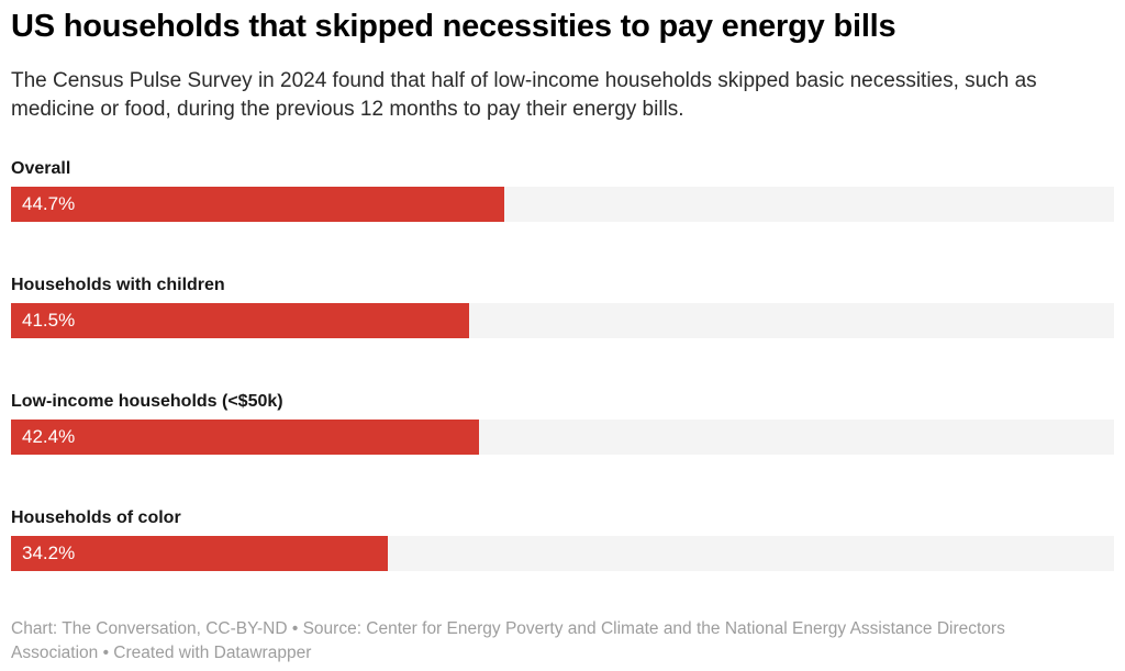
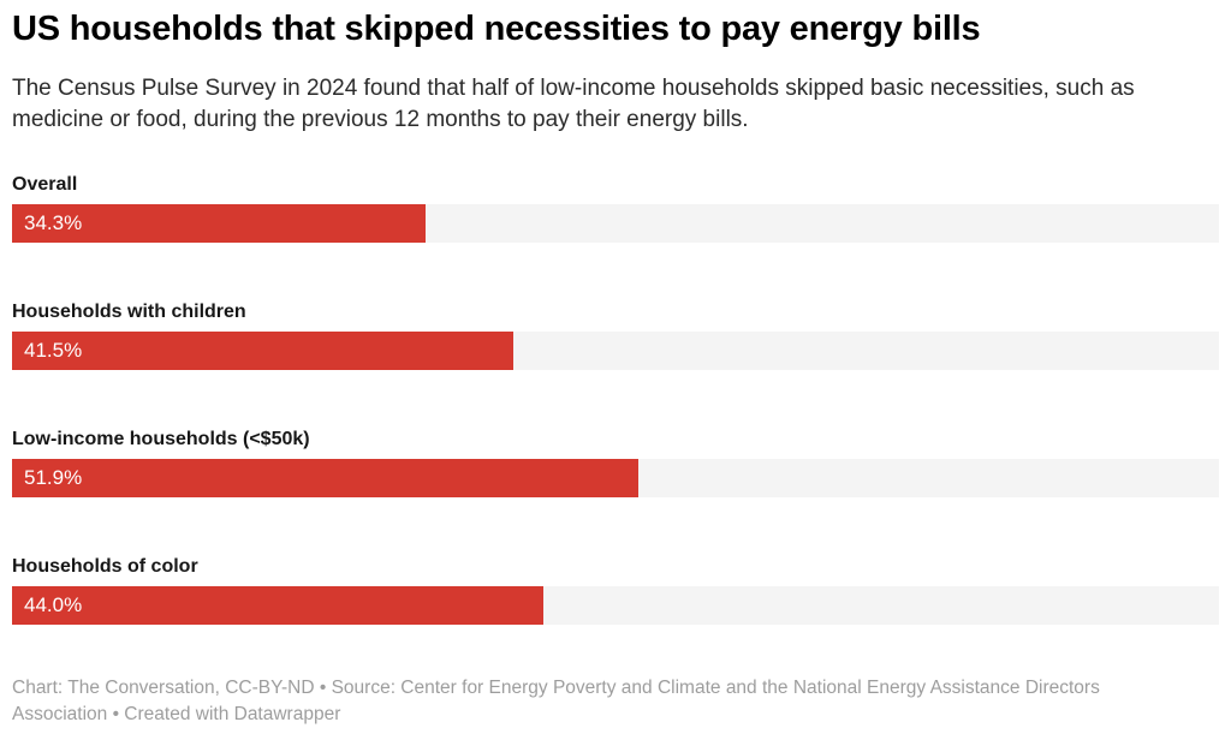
Overall: 44.7% -> 34.3%
Low-income households (<$50k): 42.4% -> 51.9%
Households of color: 34.2% -> 44.0%
